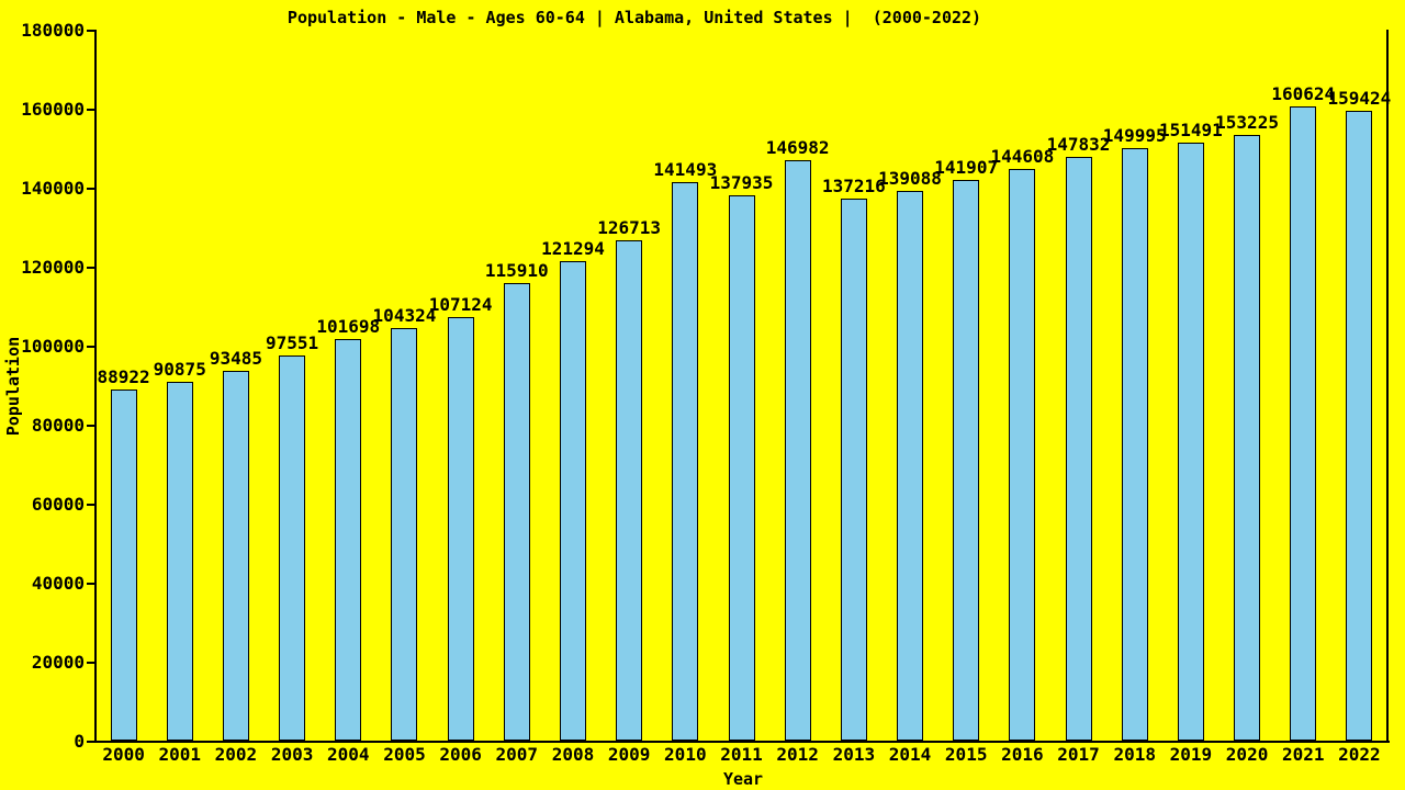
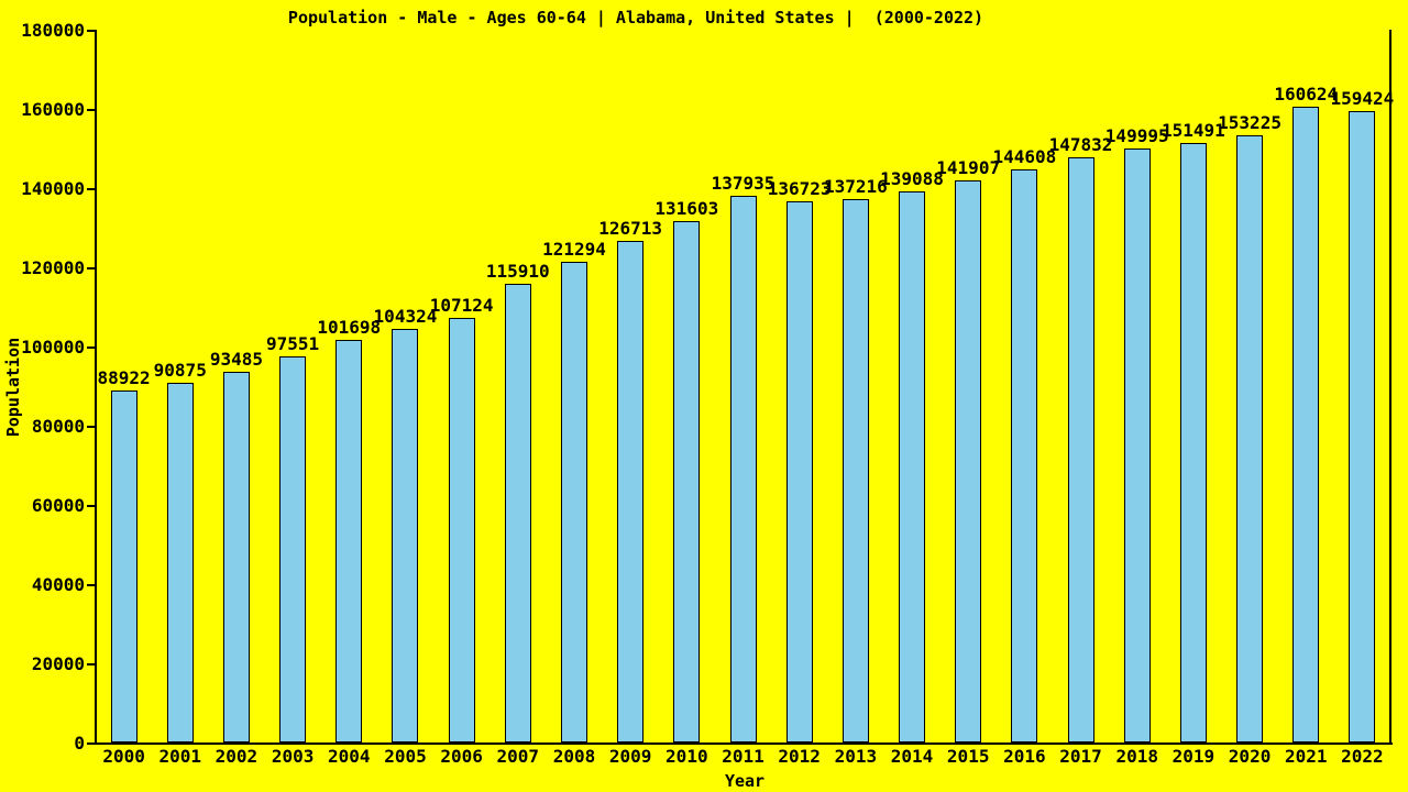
2010: 141493 -> 131603
2012: 146982 -> 136723
